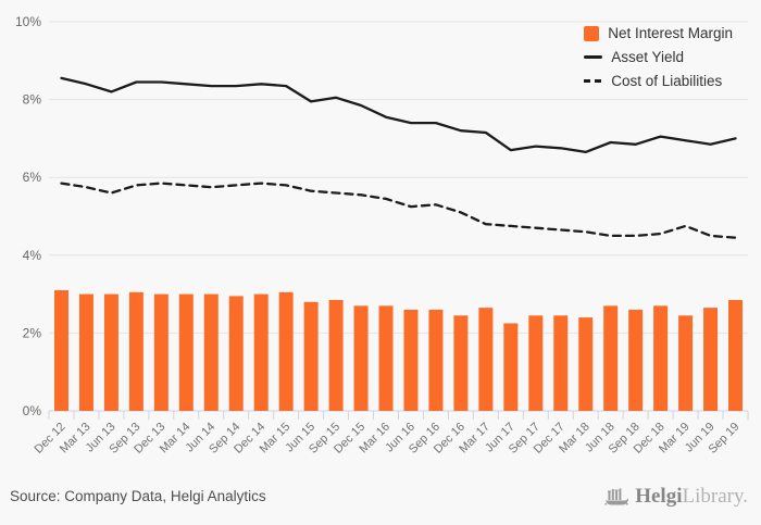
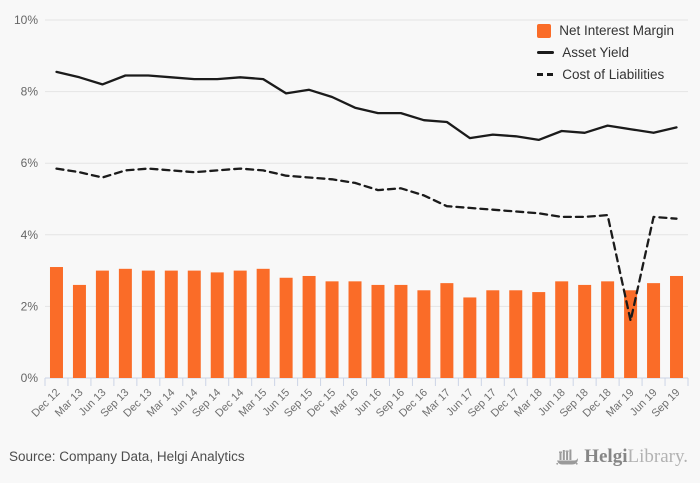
Net Interest Margin/Mar 13: 3.0% -> 2.6%
Cost of Liabilities/Mar 19: 4.8% -> 1.6%
